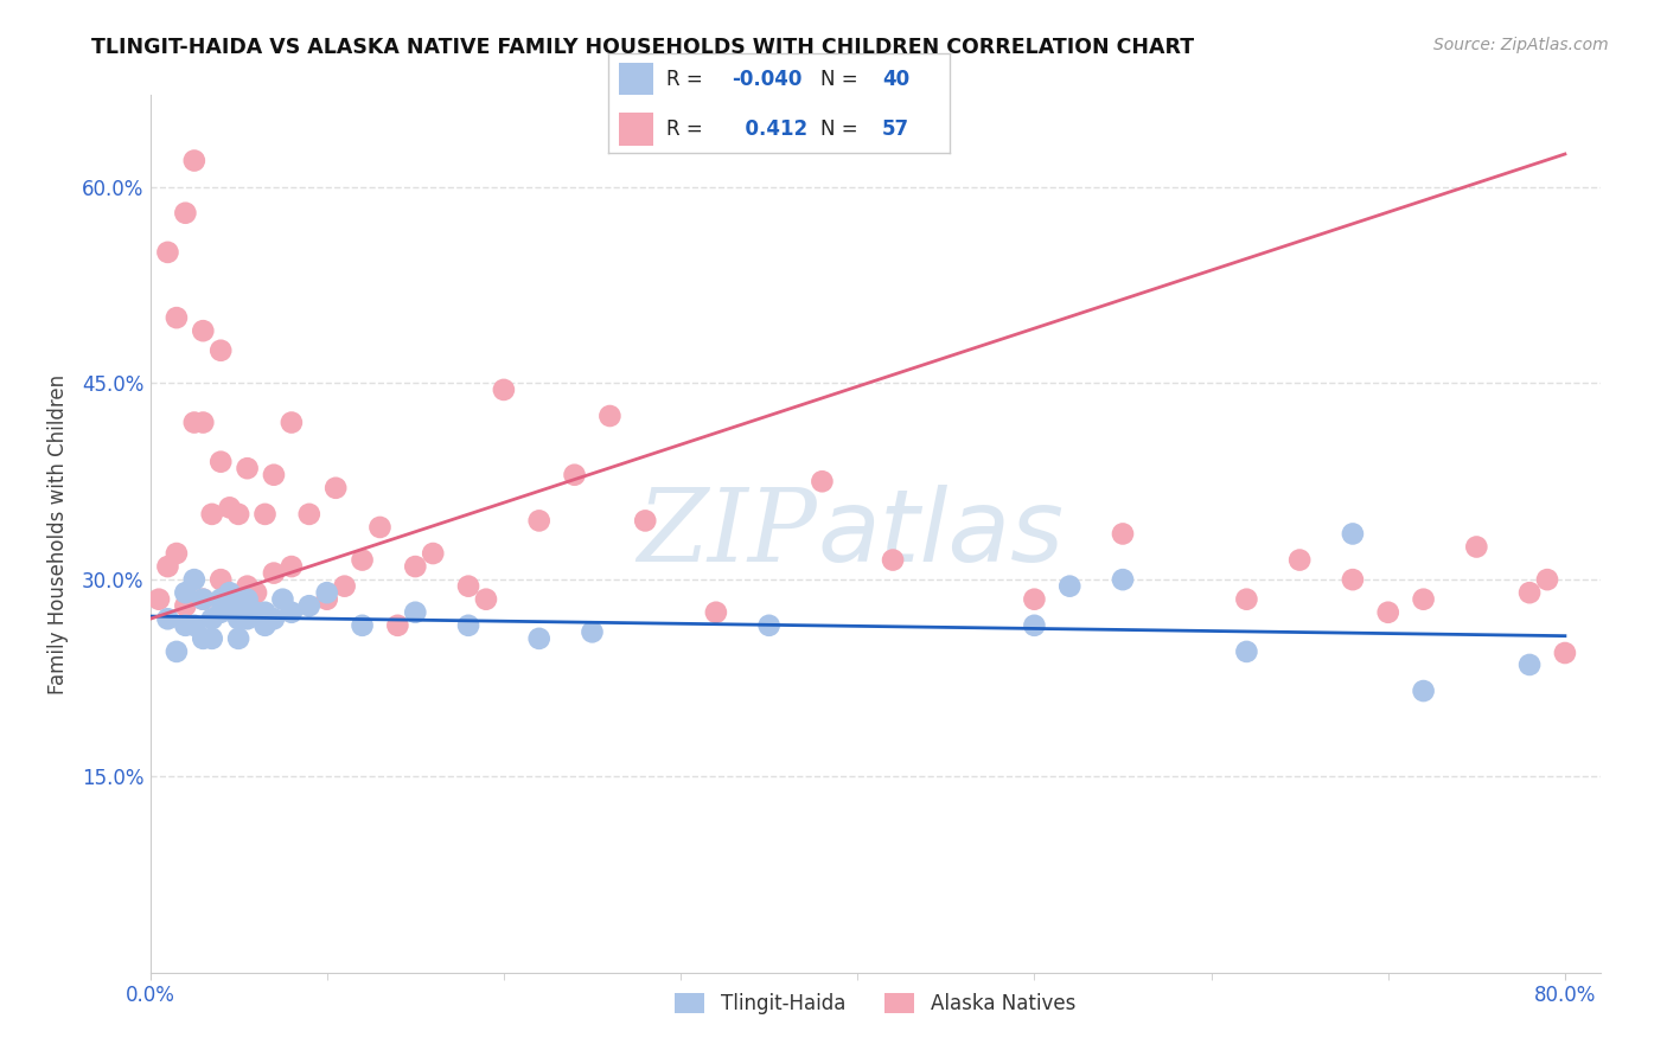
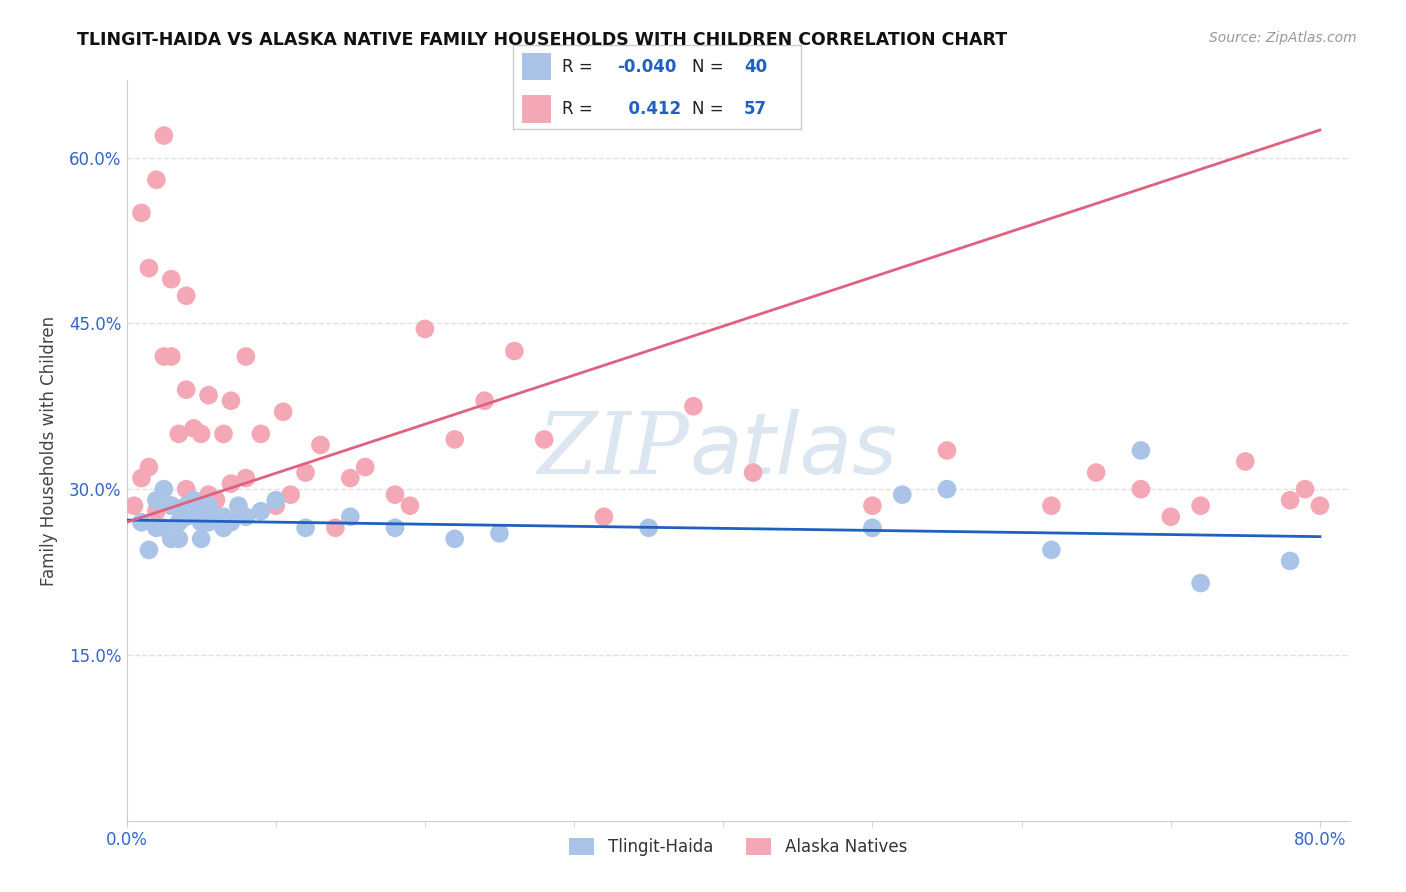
Alaska Natives/80.0%: 24.4% -> 28.5%
